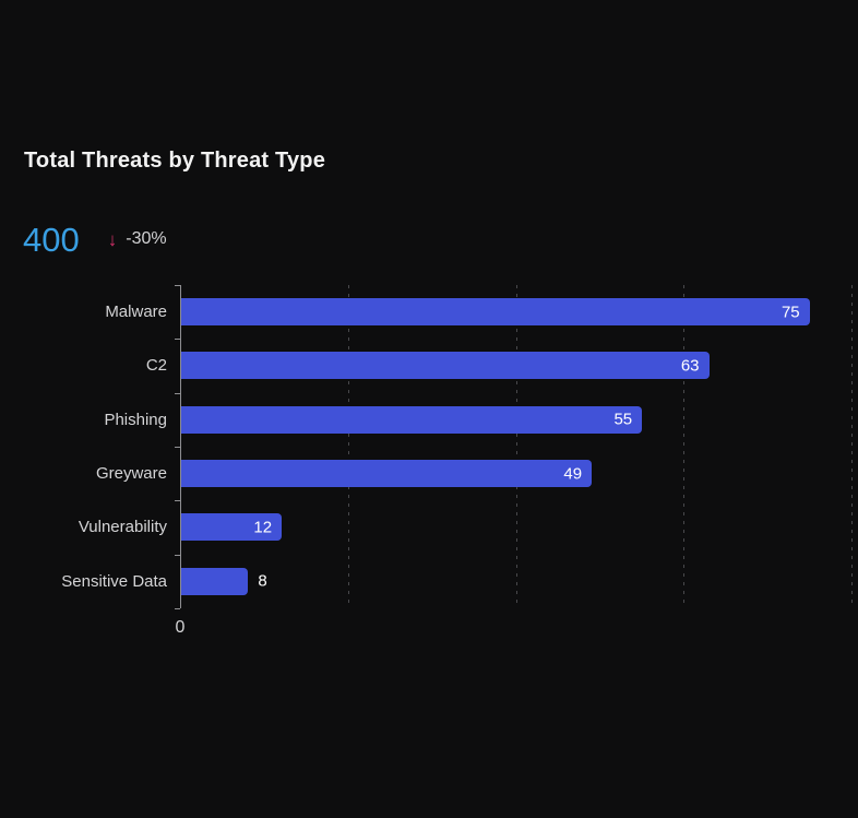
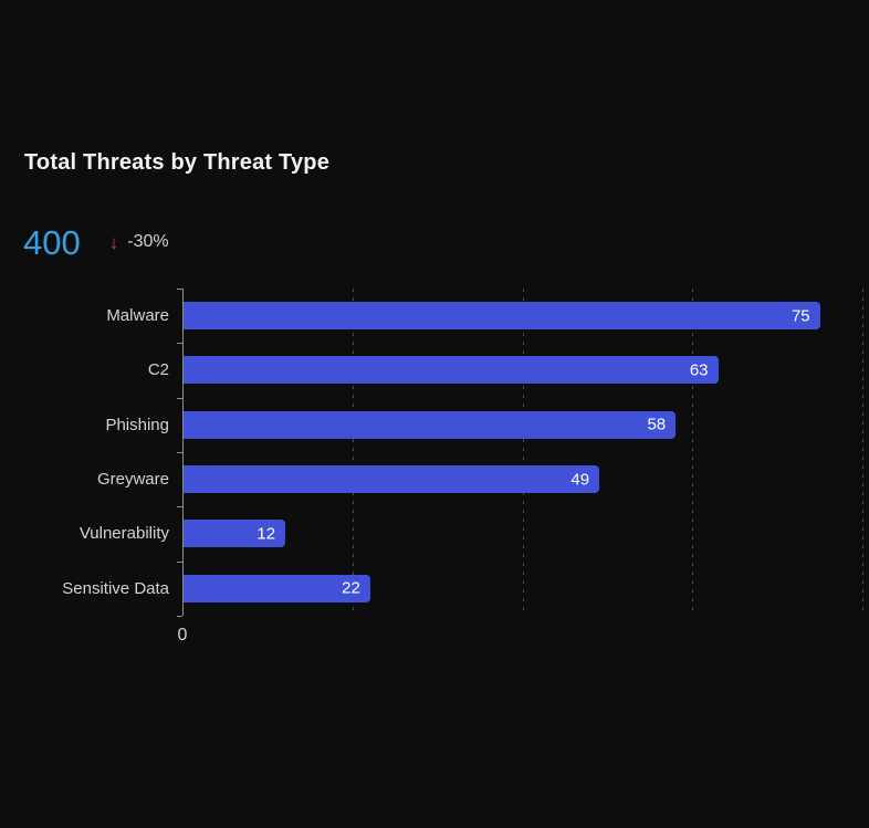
Phishing: 55 -> 58
Sensitive Data: 8 -> 22
